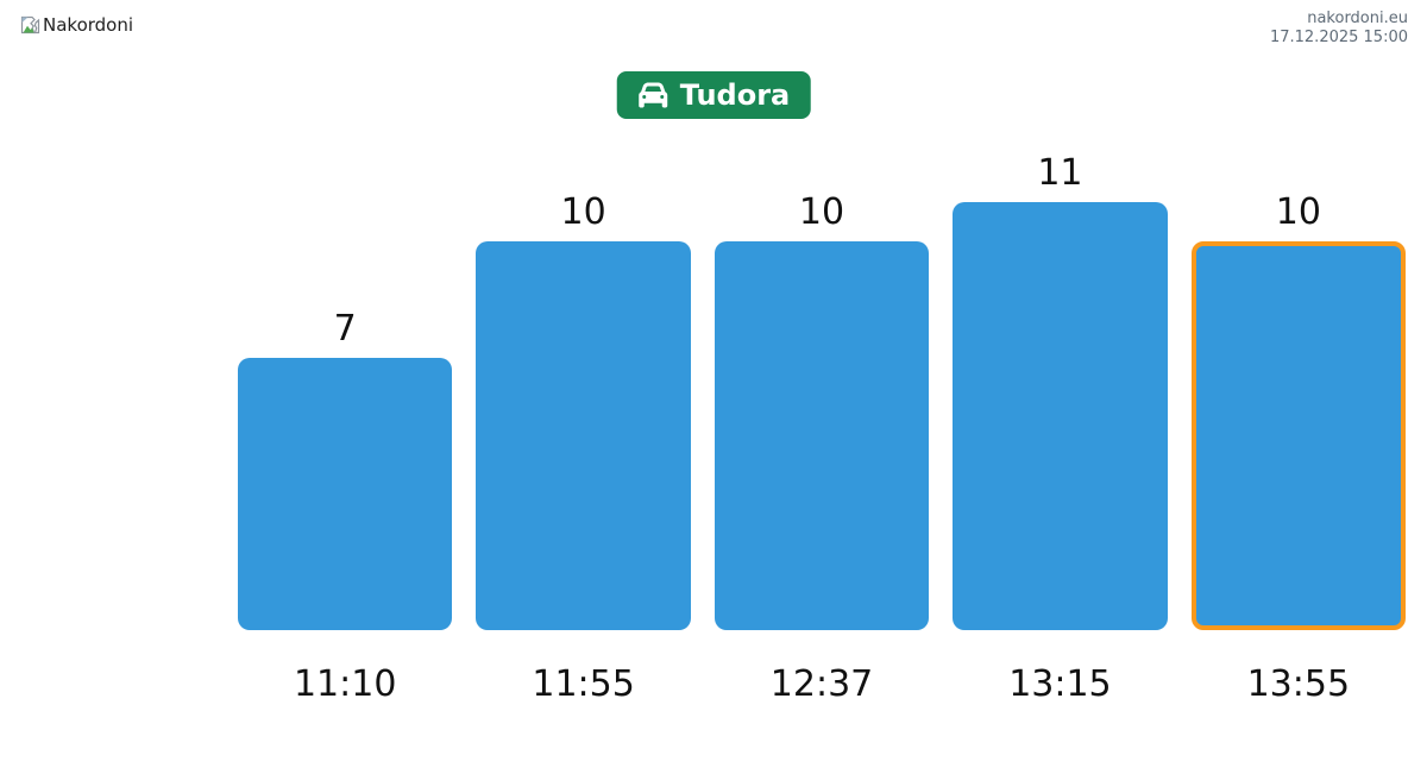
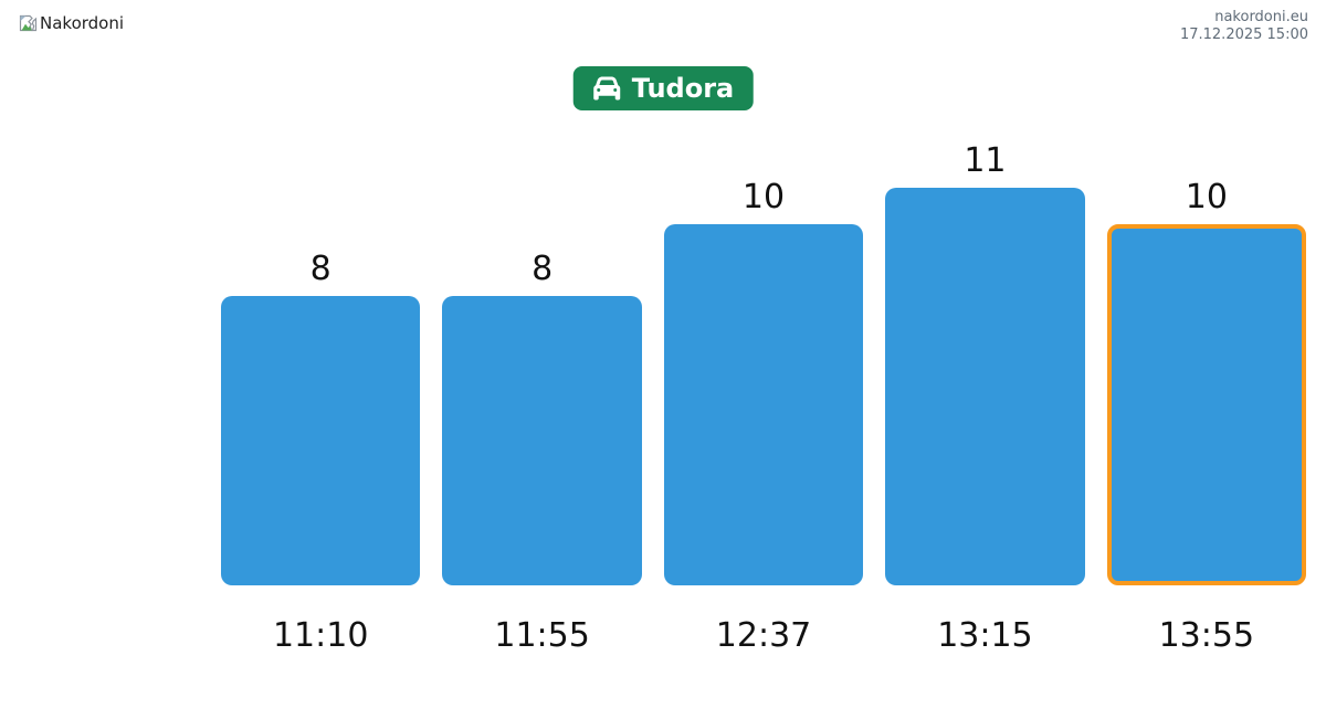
11:10: 7 -> 8
11:55: 10 -> 8
